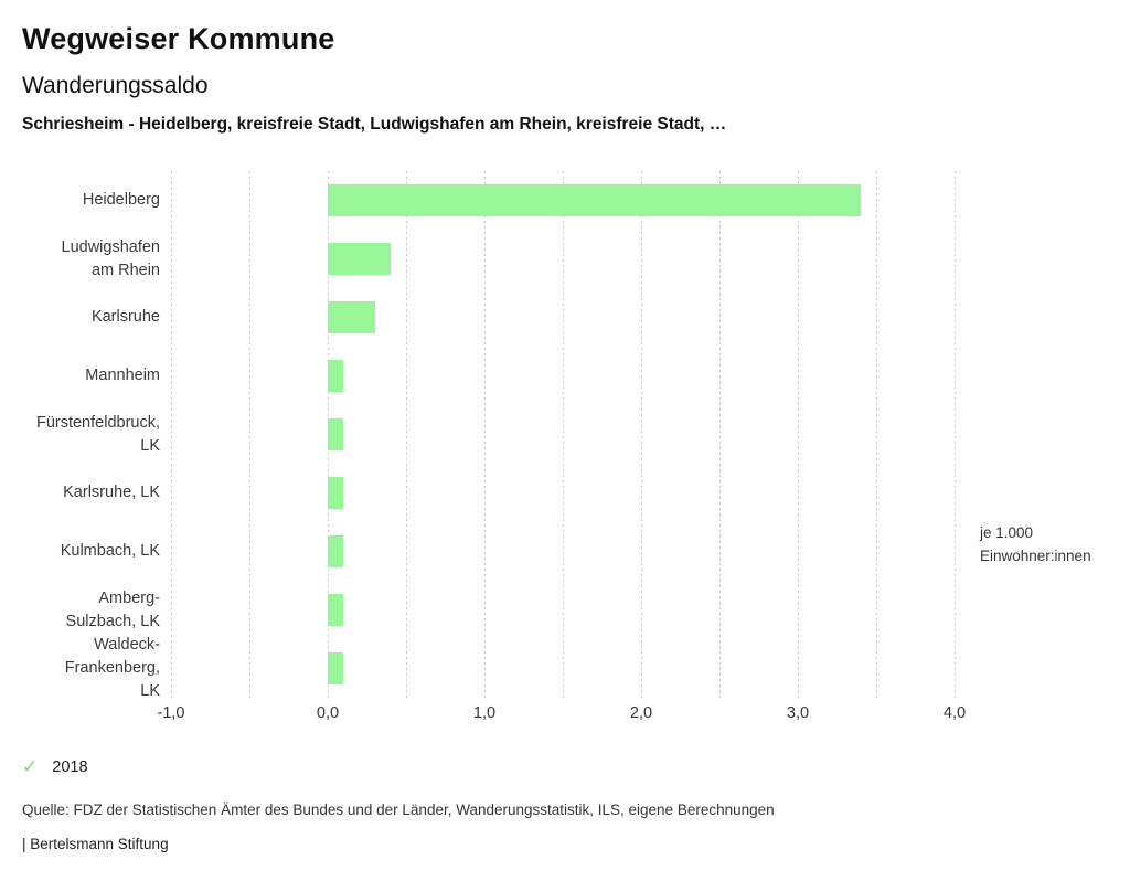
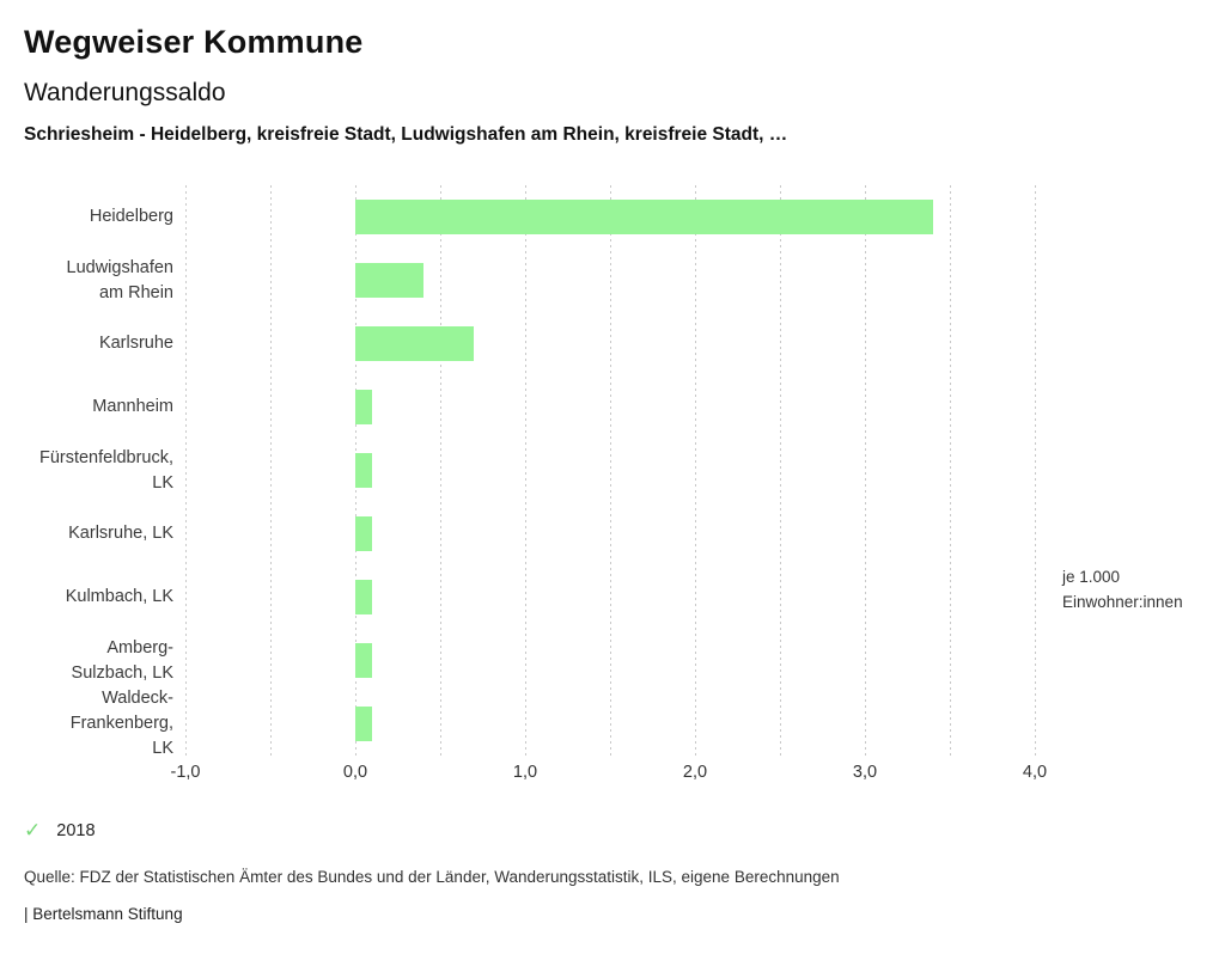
Karlsruhe: 0,3 -> 0,7
